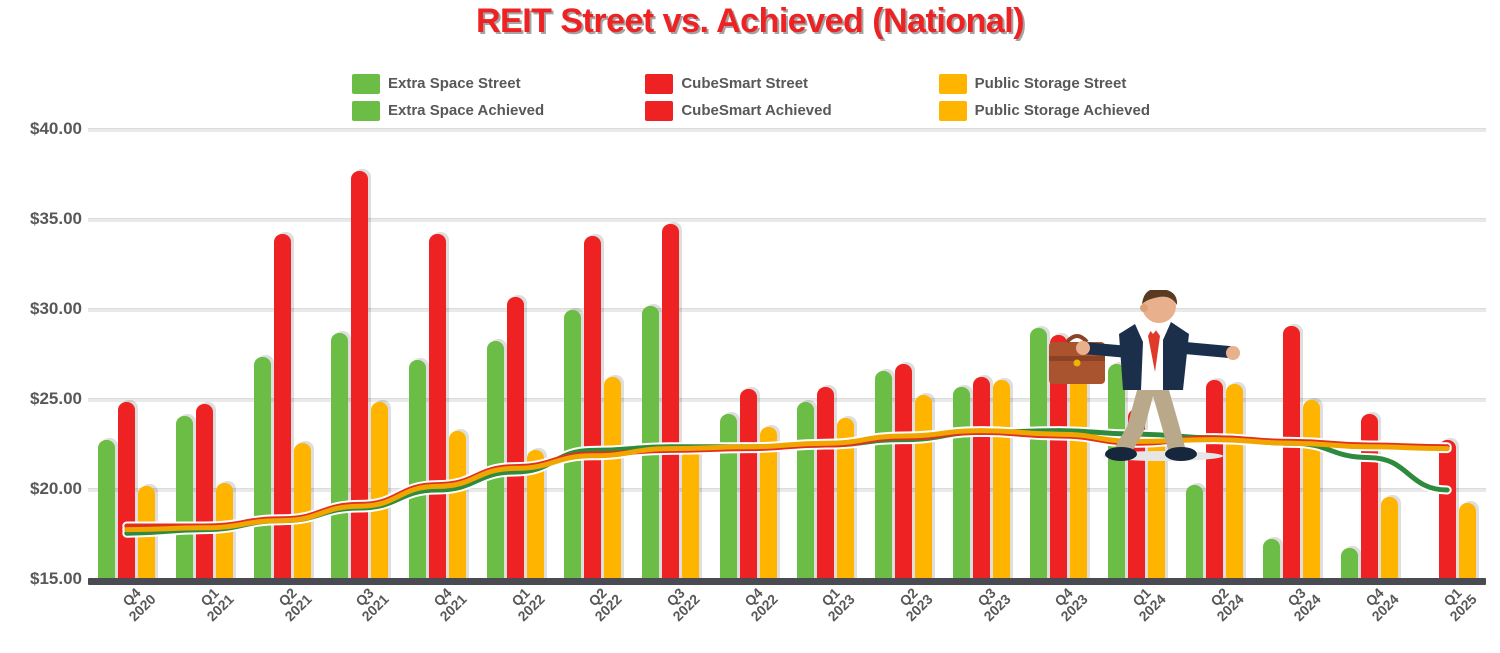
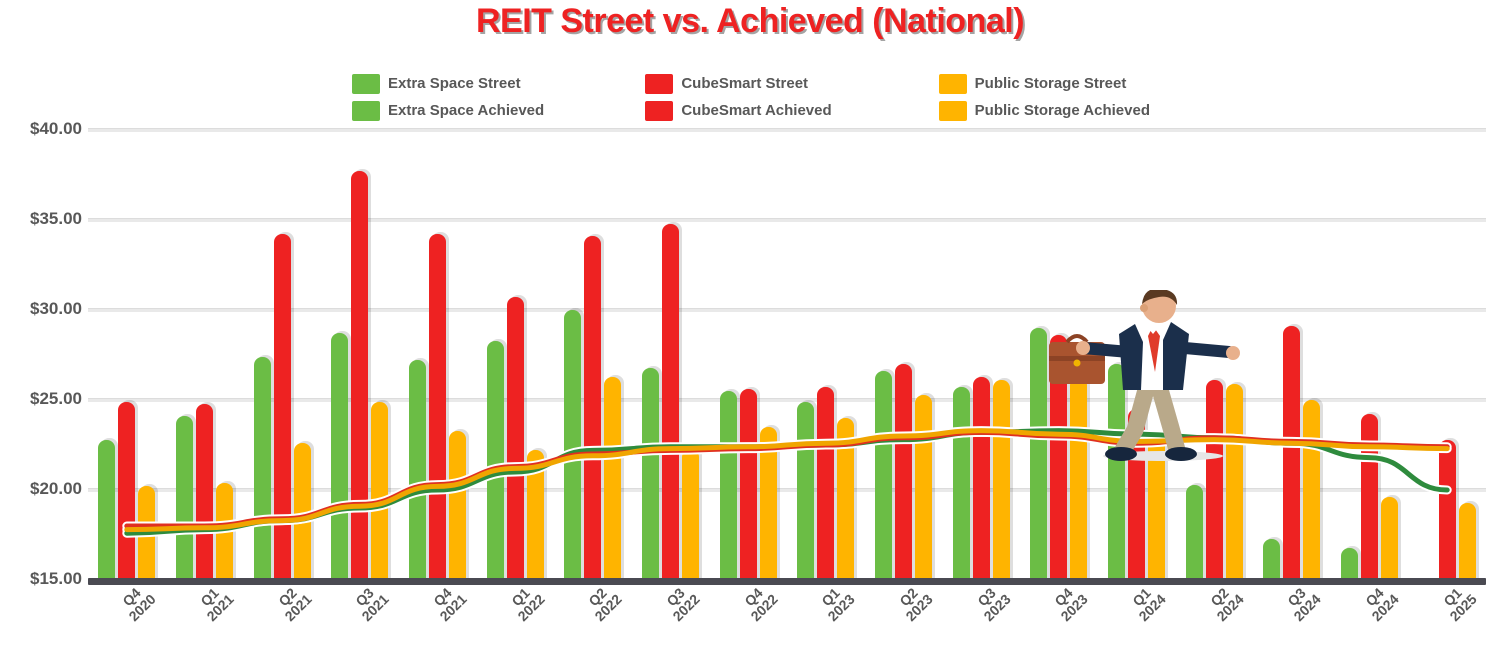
Extra Space Street/Q3 2022: $30.2 -> $26.8
Extra Space Street/Q4 2022: $24.2 -> $25.5
